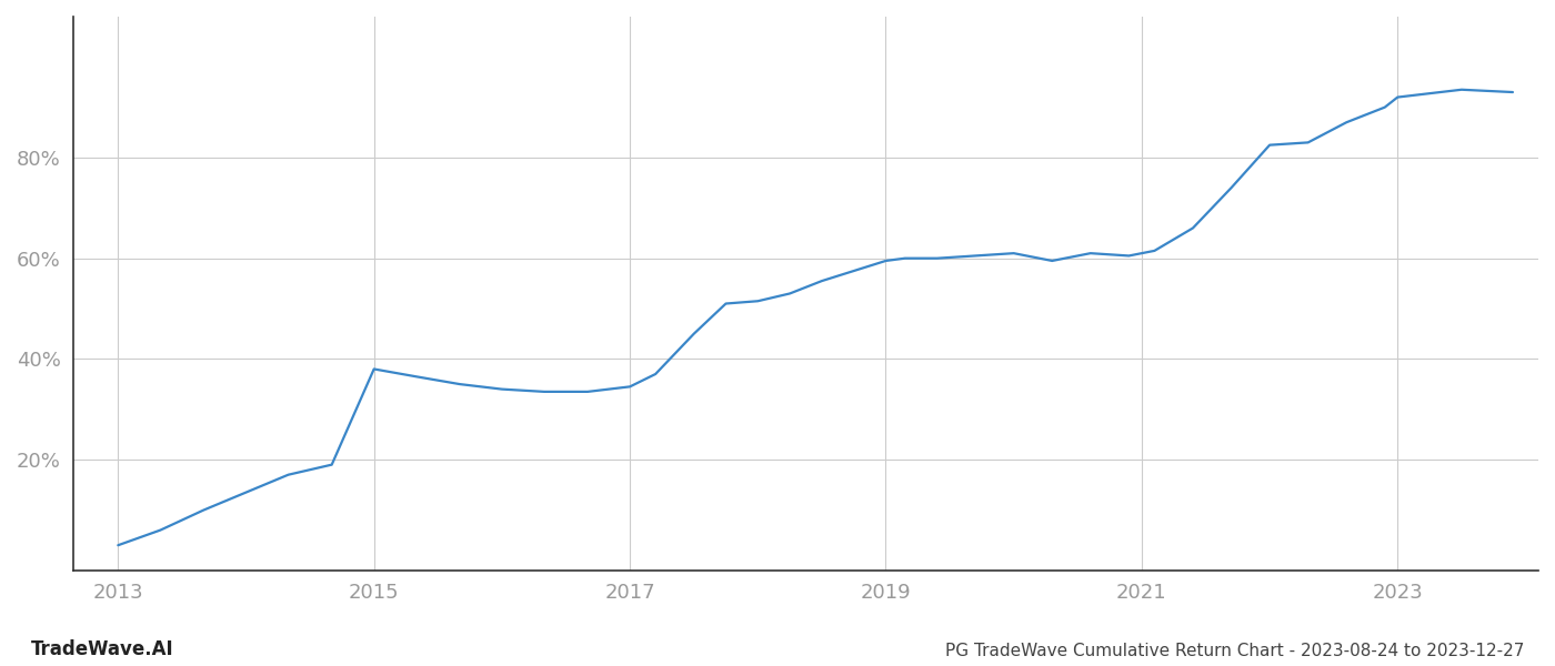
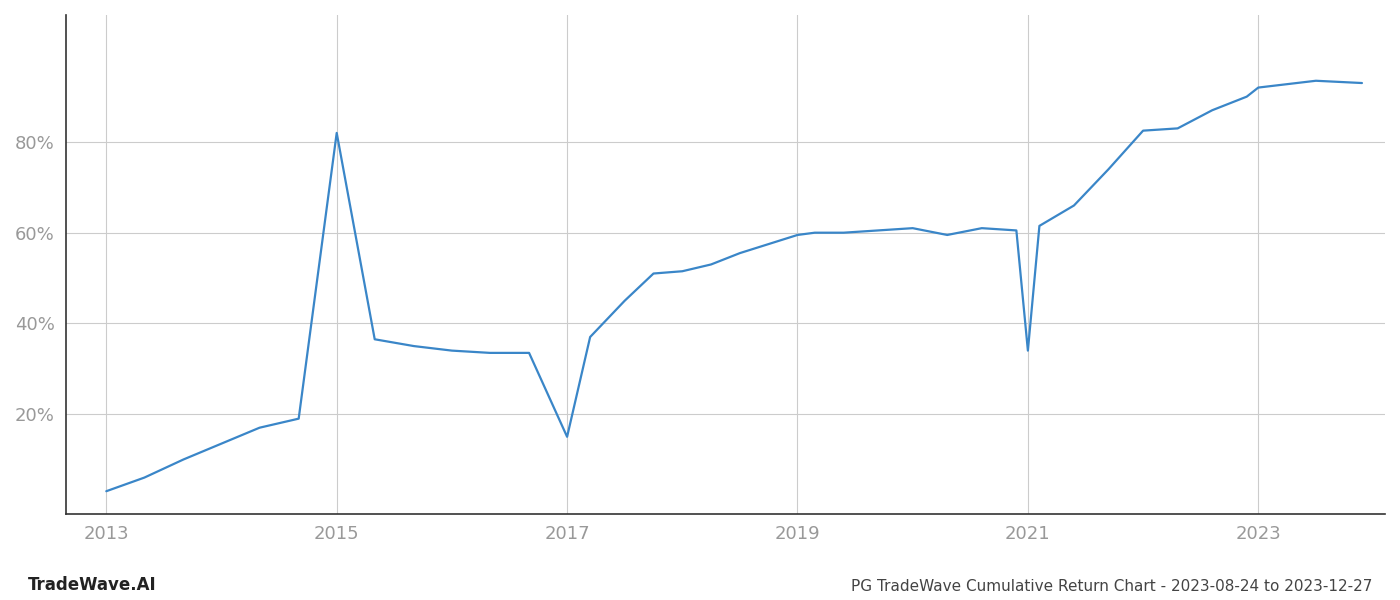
2015: 38.0% -> 82.0%
2017: 34.5% -> 15.0%
2021: 61.0% -> 34.0%
